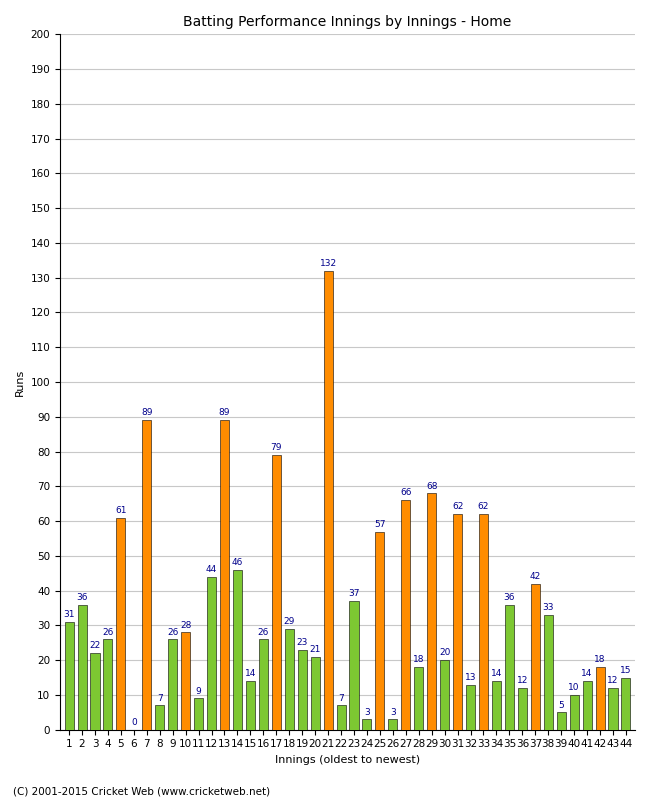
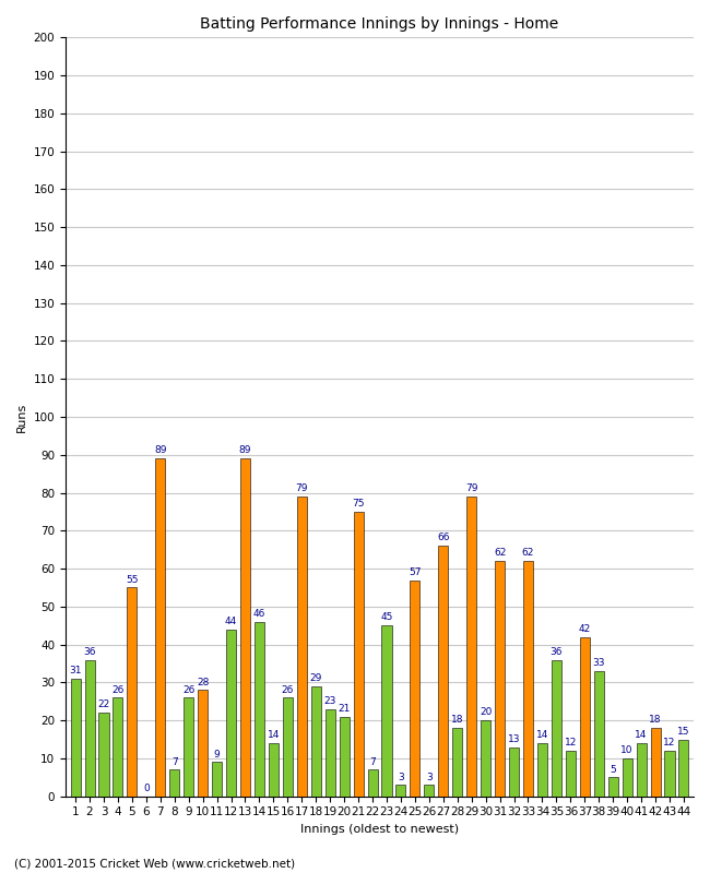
5: 61 -> 55
21: 132 -> 75
23: 37 -> 45
29: 68 -> 79
